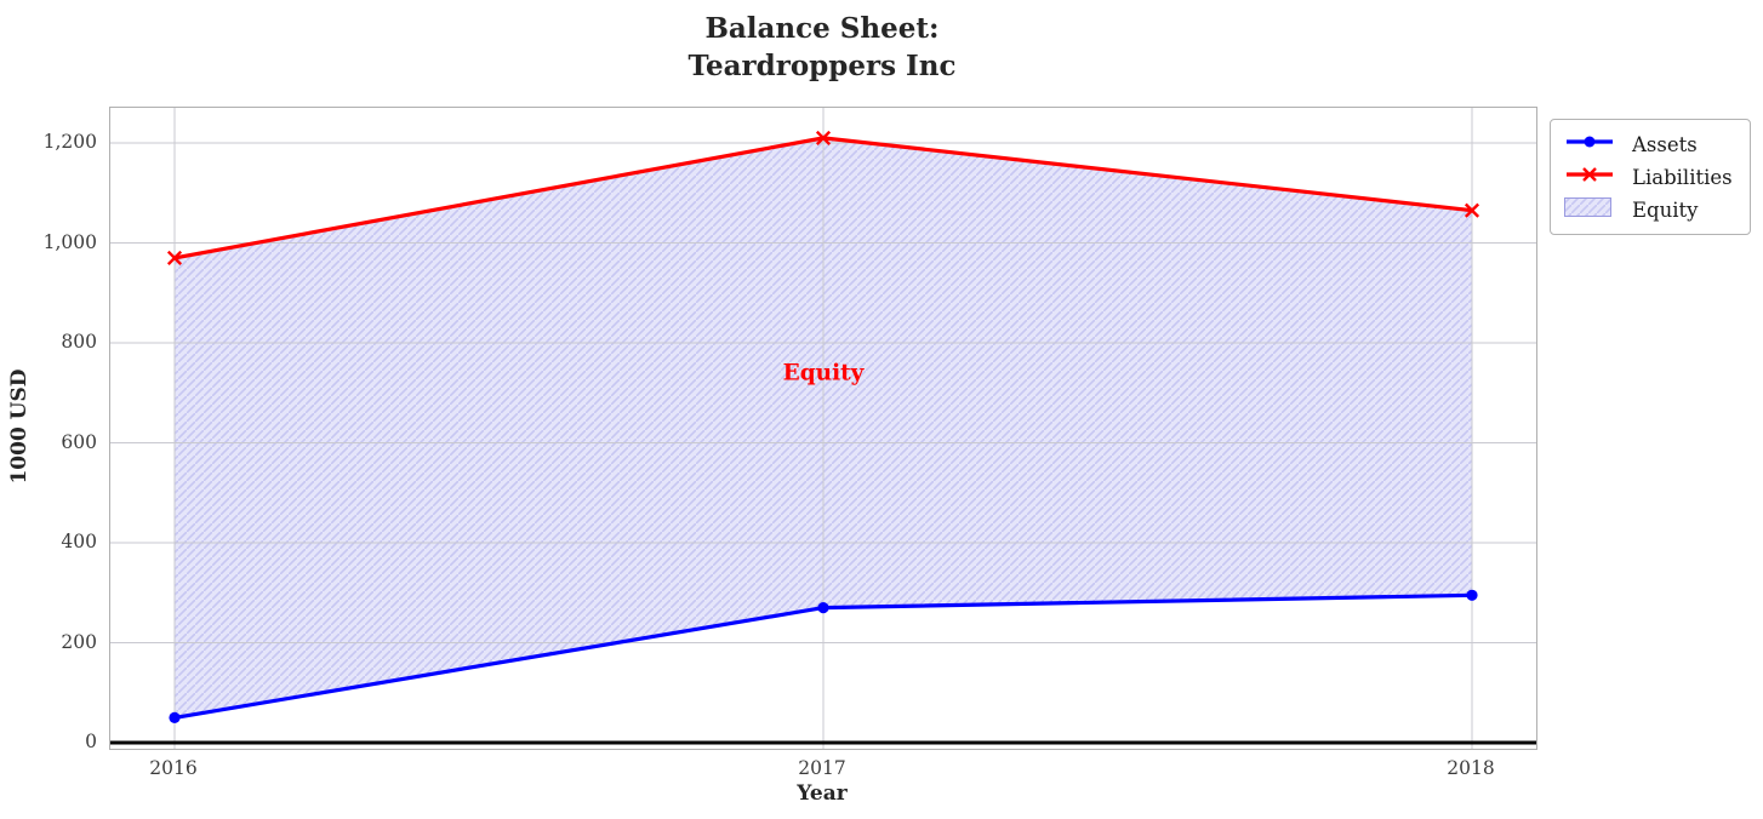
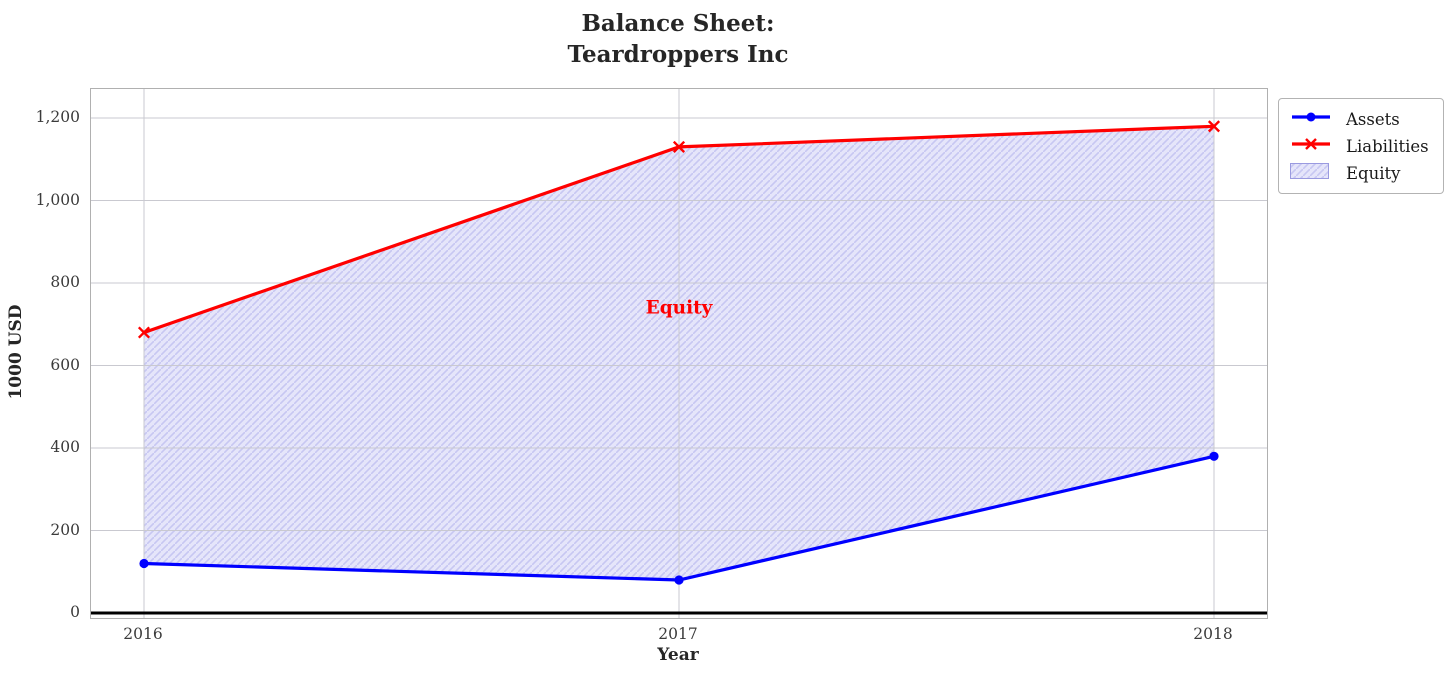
Assets/2016: 50 -> 120
Liabilities/2016: 970 -> 680
Assets/2017: 270 -> 80
Liabilities/2017: 1210 -> 1130
Assets/2018: 300 -> 380
Liabilities/2018: 1060 -> 1180
